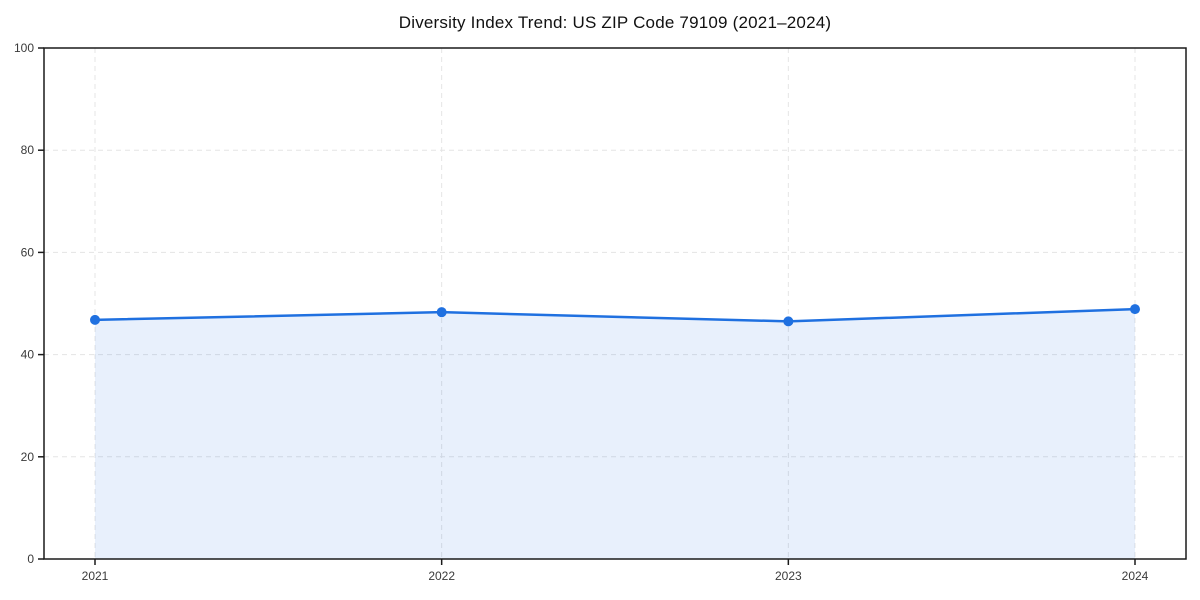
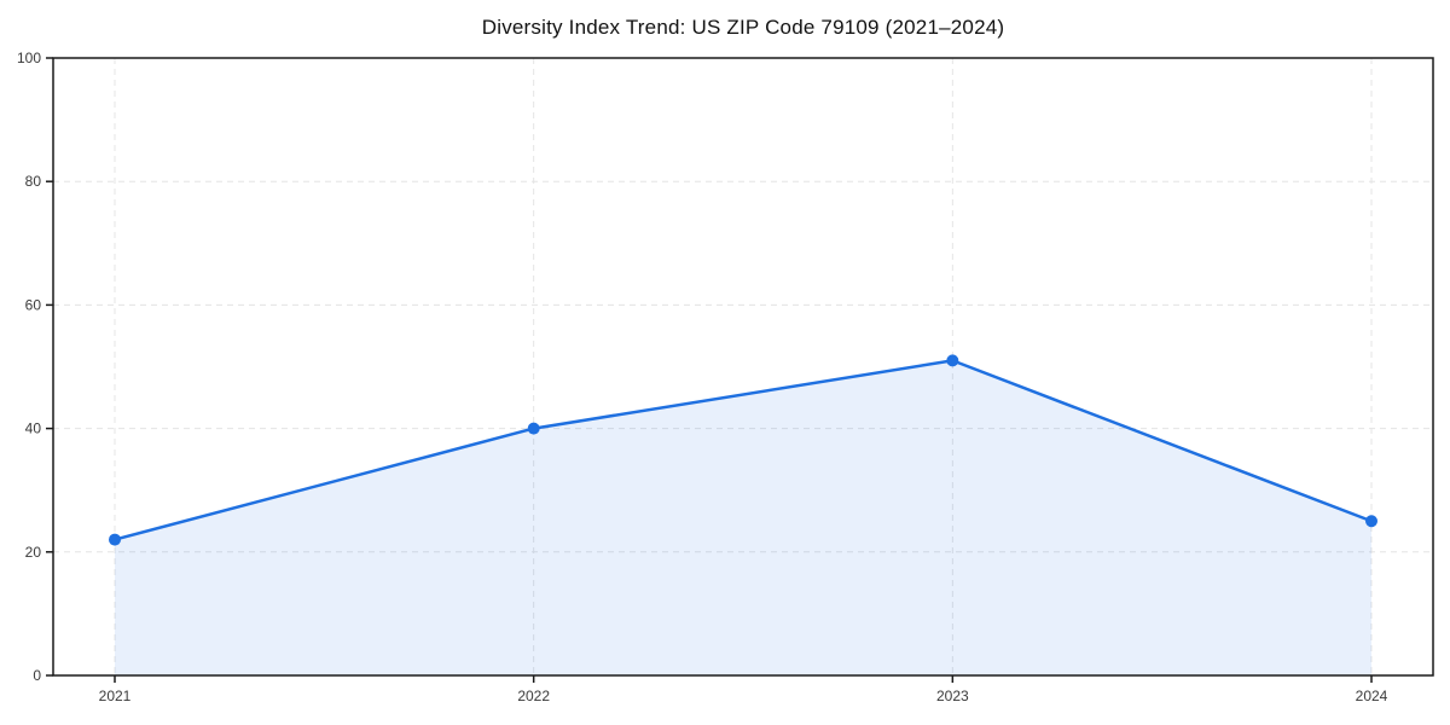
2021: 47 -> 22
2022: 48 -> 40
2023: 46 -> 51
2024: 49 -> 25
